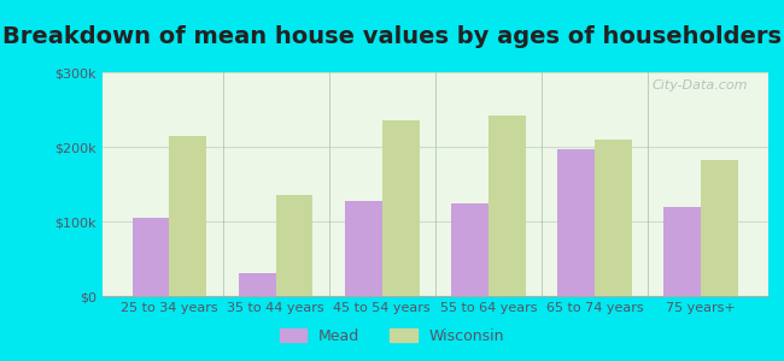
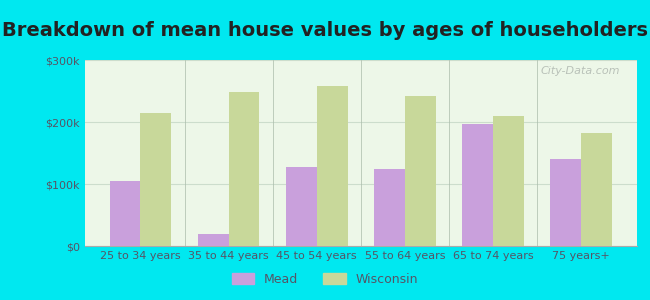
Mead/35 to 44 years: $30k -> $20k
Wisconsin/35 to 44 years: $136k -> $248k
Wisconsin/45 to 54 years: $236k -> $258k
Mead/75 years+: $120k -> $140k
